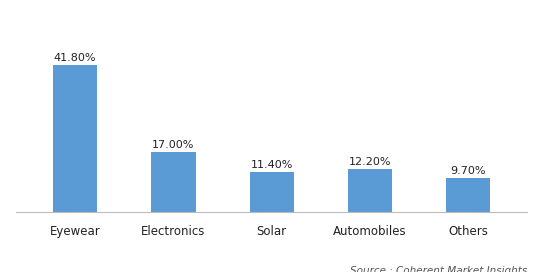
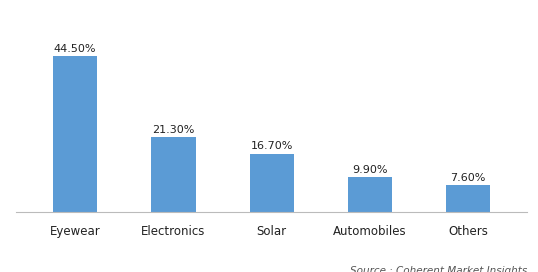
Eyewear: 41.80% -> 44.50%
Electronics: 17.00% -> 21.30%
Solar: 11.40% -> 16.70%
Automobiles: 12.20% -> 9.90%
Others: 9.70% -> 7.60%
